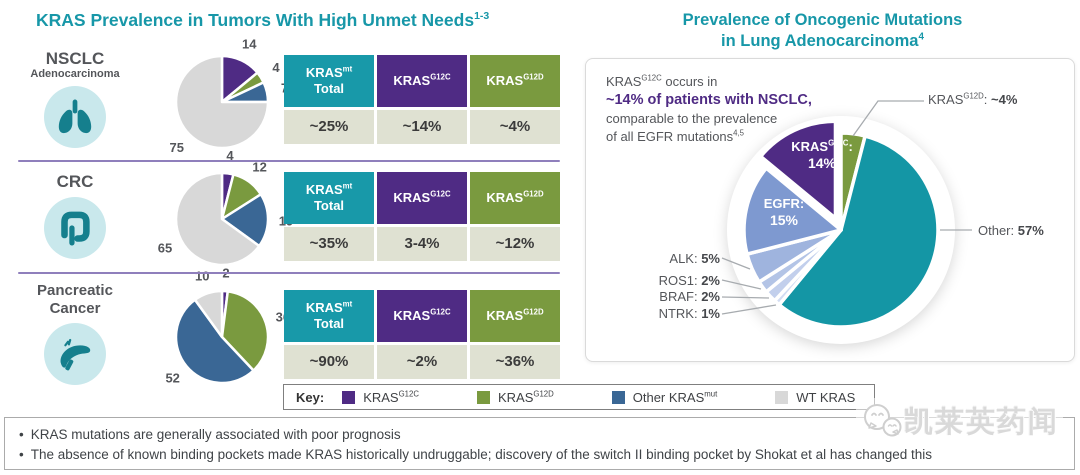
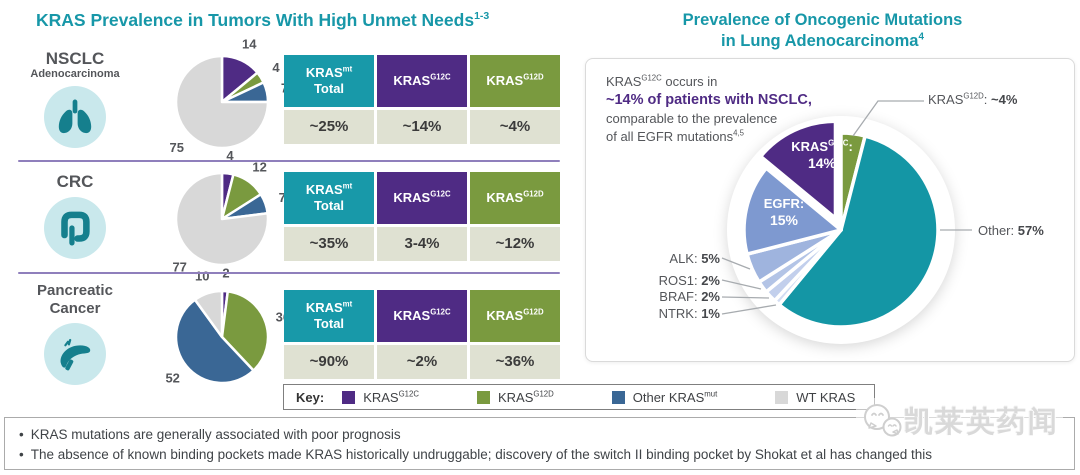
CRC/Other KRAS mut: 19 -> 7
CRC/WT KRAS: 65 -> 77
